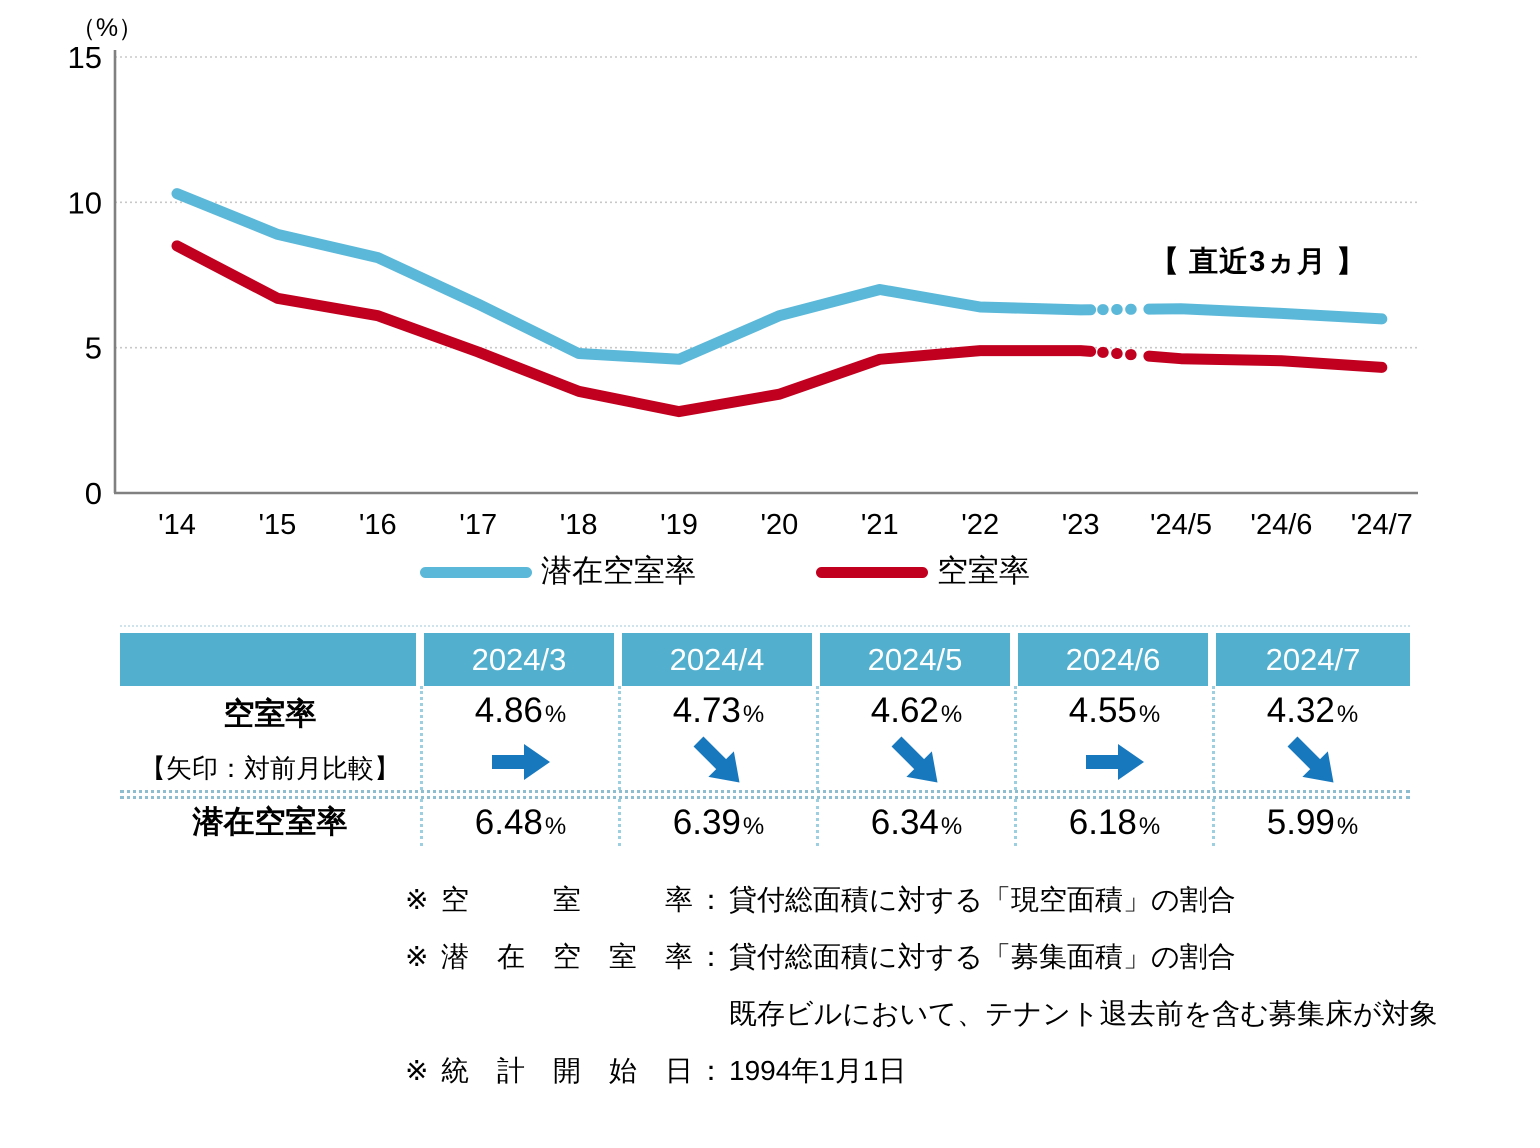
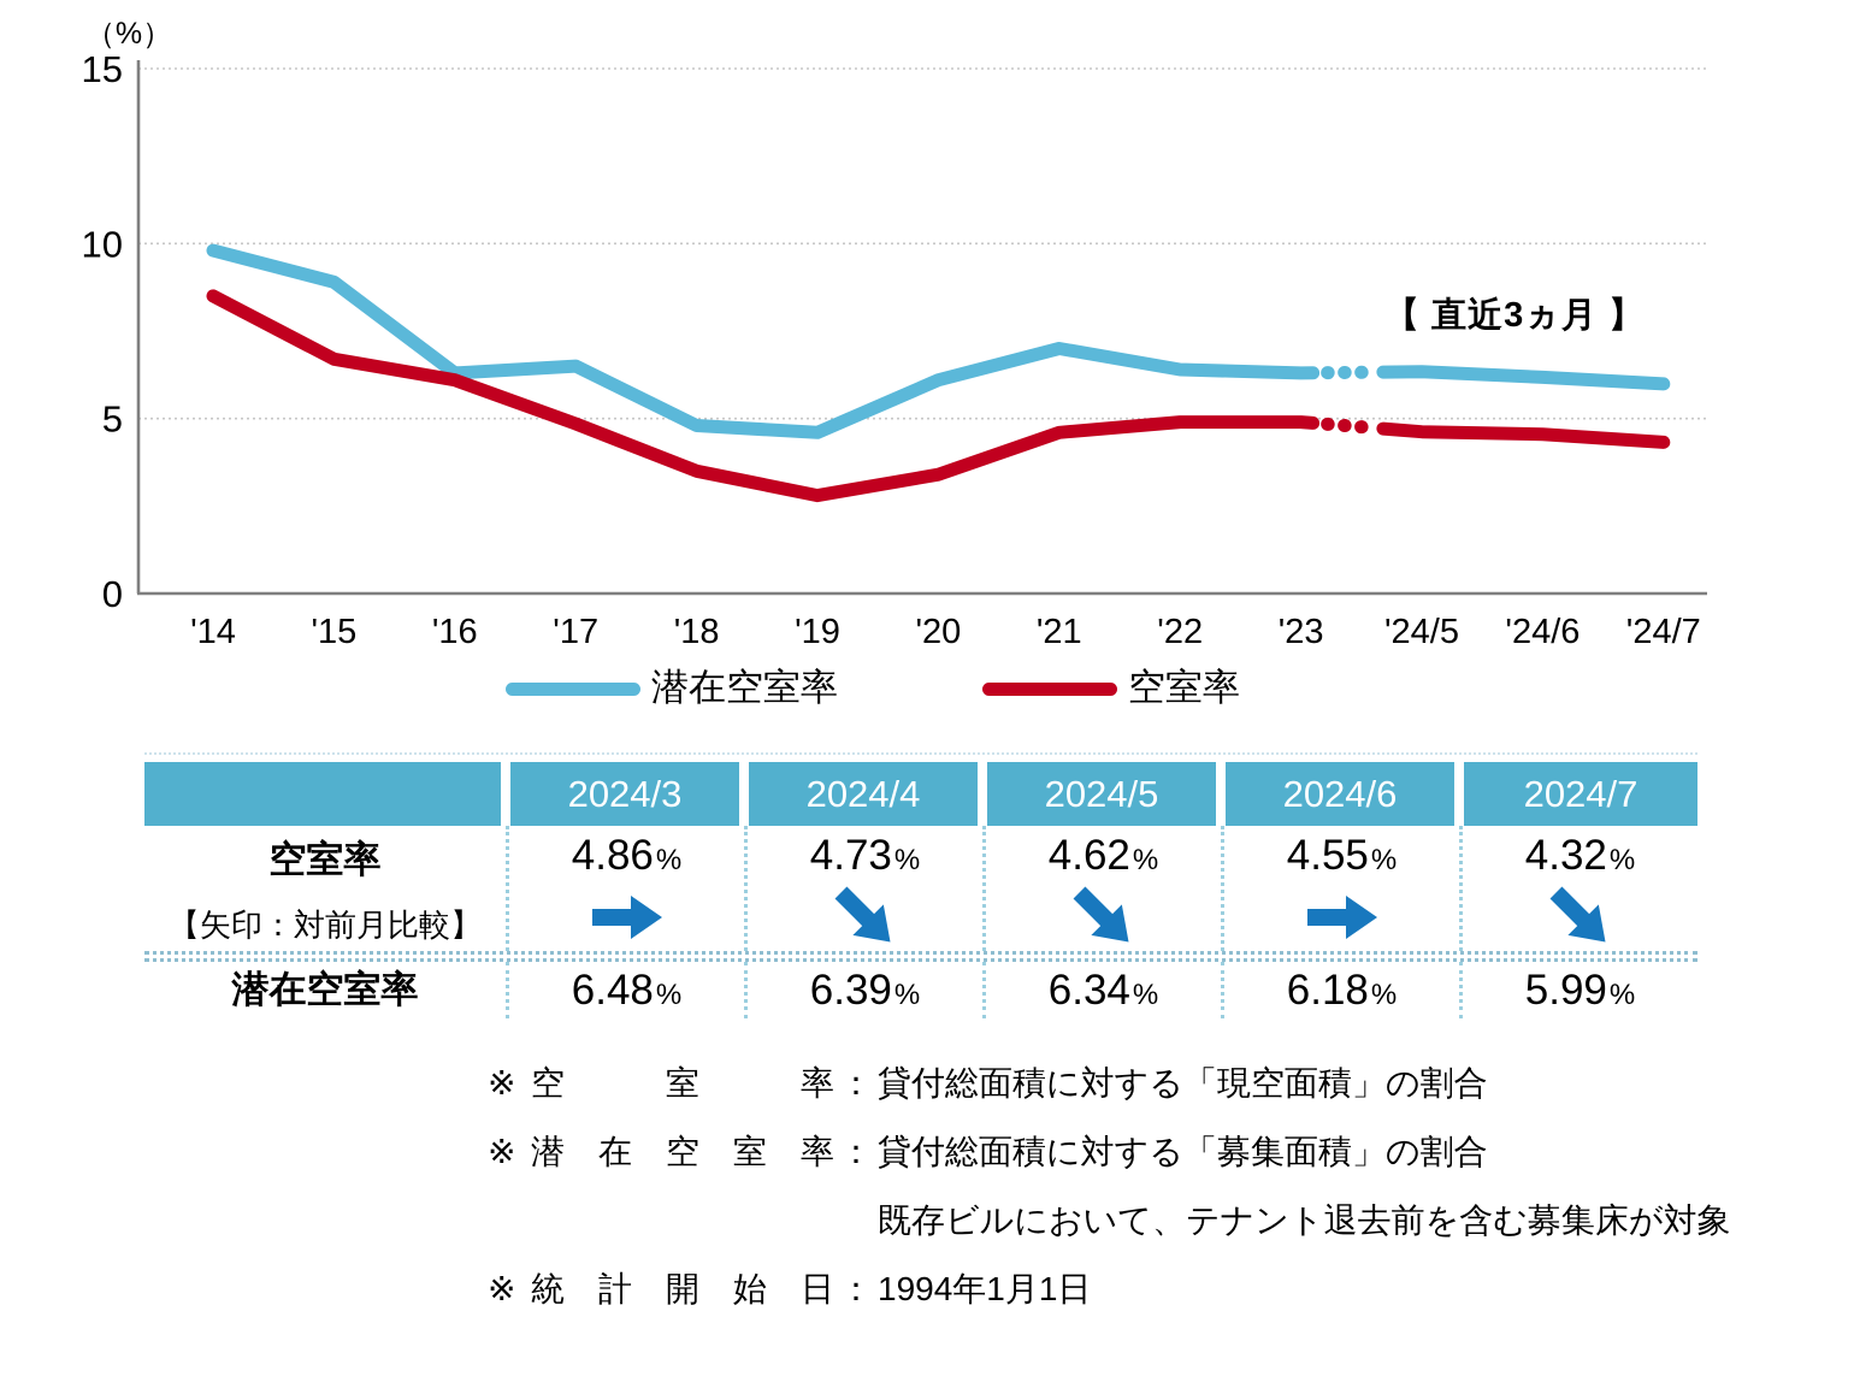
潜在空室率/'14: 10.3 -> 9.8
潜在空室率/'16: 8.1 -> 6.3
